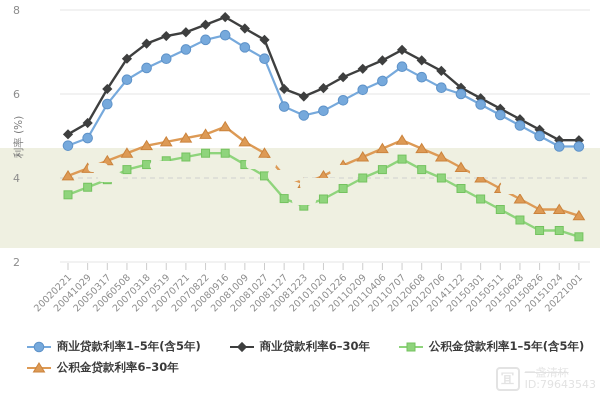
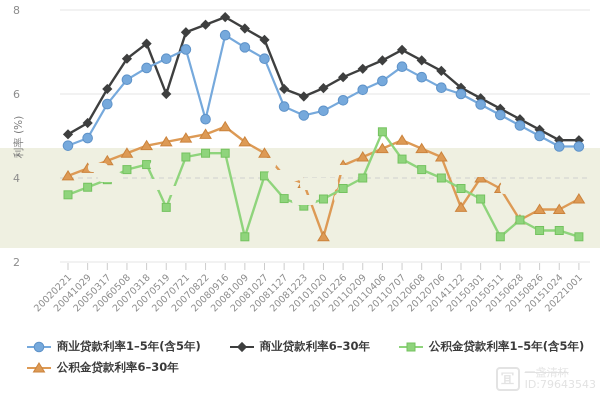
商业贷款利率6–30年/20070519: 7.4 -> 6.0
公积金贷款利率1–5年(含5年)/20070519: 4.4 -> 3.3
商业贷款利率1–5年(含5年)/20070822: 7.3 -> 5.4
公积金贷款利率1–5年(含5年)/20081009: 4.3 -> 2.6
公积金贷款利率6–30年/20101020: 4.0 -> 2.6
公积金贷款利率1–5年(含5年)/20110406: 4.2 -> 5.1
公积金贷款利率6–30年/20141122: 4.2 -> 3.3
公积金贷款利率1–5年(含5年)/20150511: 3.2 -> 2.6
公积金贷款利率6–30年/20150628: 3.5 -> 3.0
公积金贷款利率6–30年/20221001: 3.1 -> 3.5
